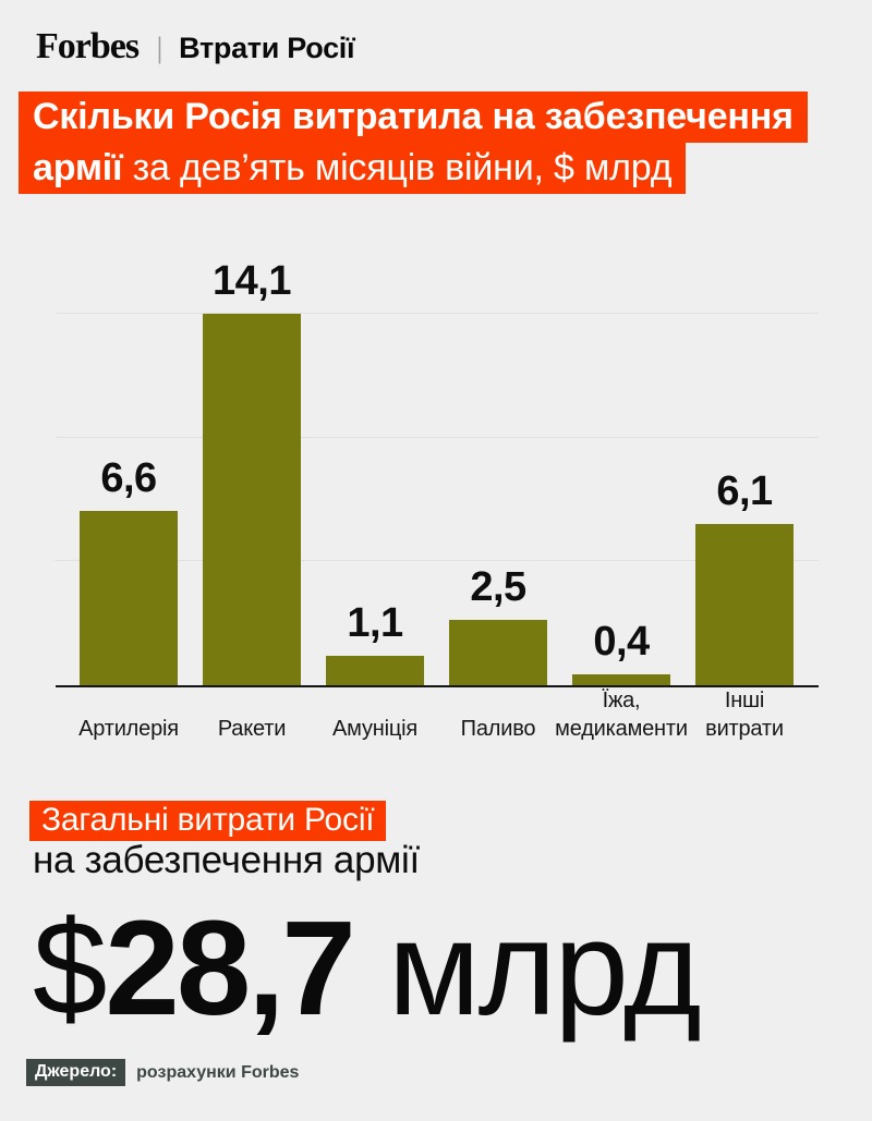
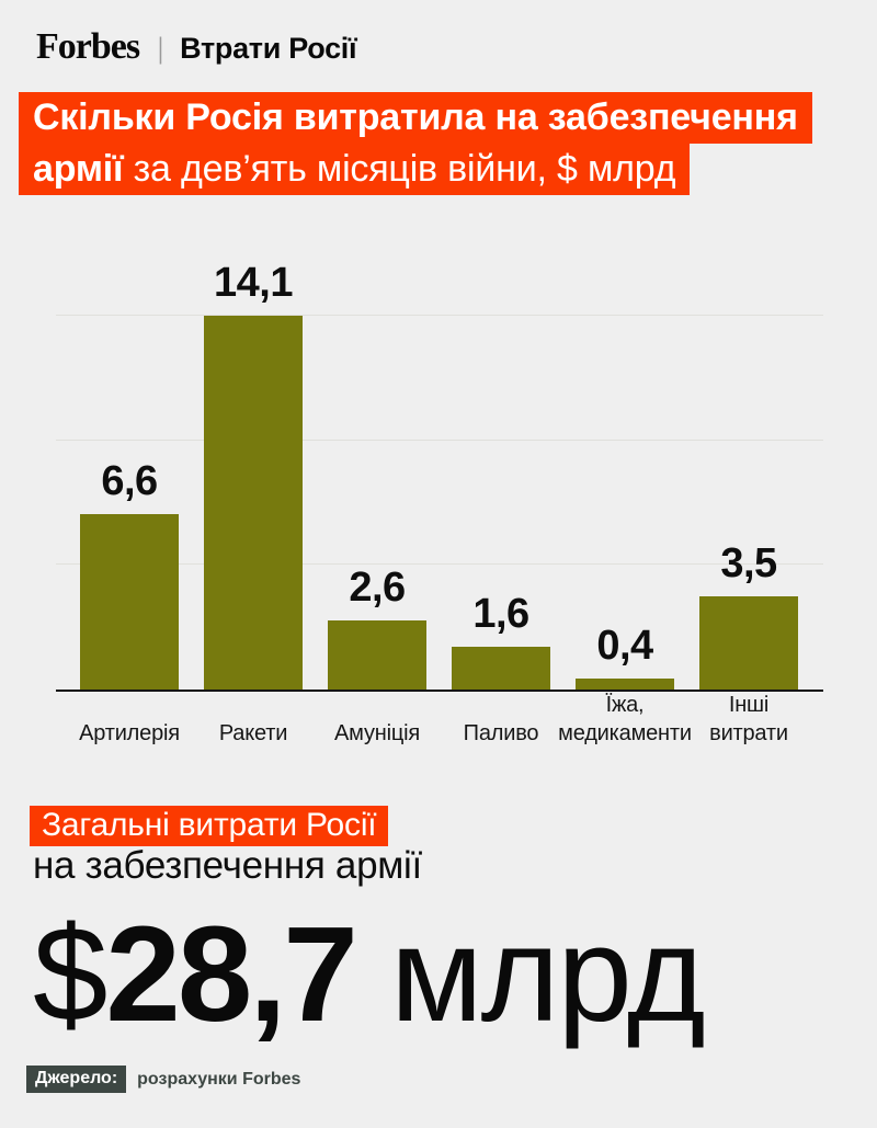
Амуніція: 1,1 -> 2,6
Паливо: 2,5 -> 1,6
Інші витрати: 6,1 -> 3,5
